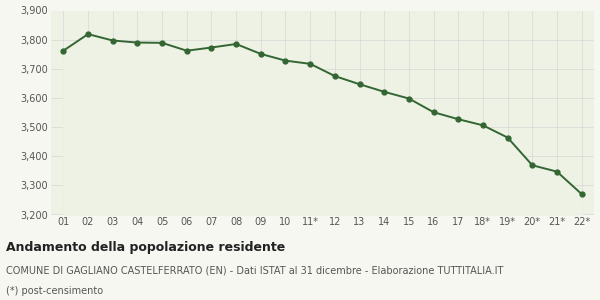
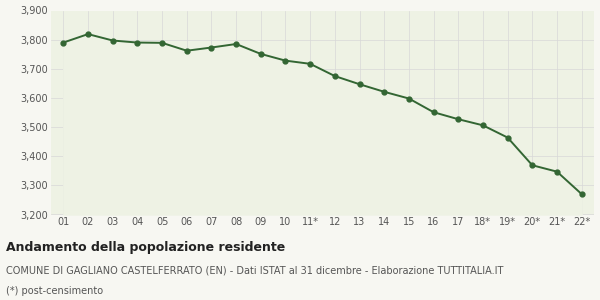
01: 3,762 -> 3,790
